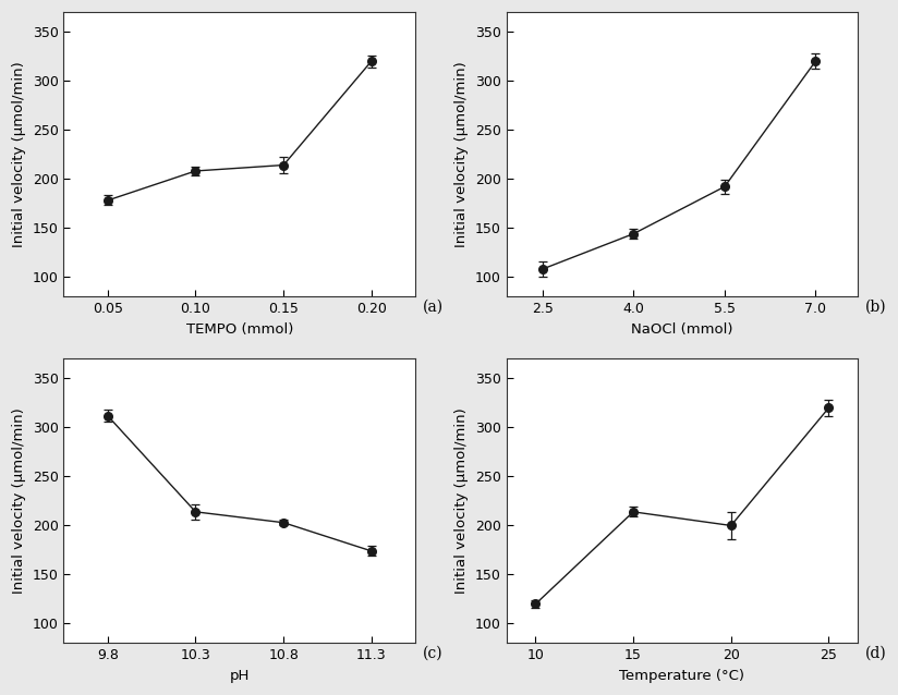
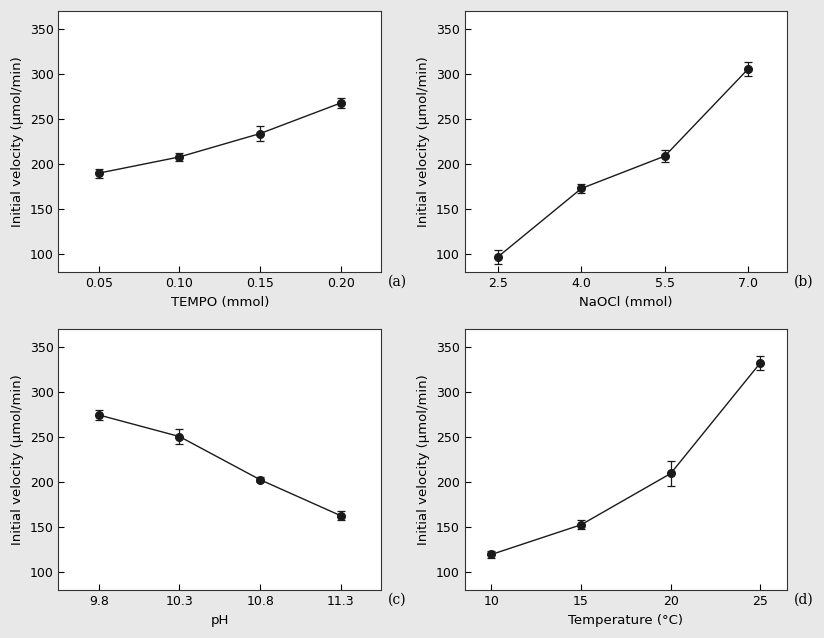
0.05: 178 -> 190
0.15: 214 -> 234
0.20: 320 -> 268
2.5: 108 -> 97
4.0: 144 -> 173
5.5: 192 -> 209
7.0: 320 -> 306
9.8: 312 -> 275
10.3: 214 -> 251
11.3: 174 -> 163
15: 214 -> 153
20: 200 -> 210
25: 320 -> 333
